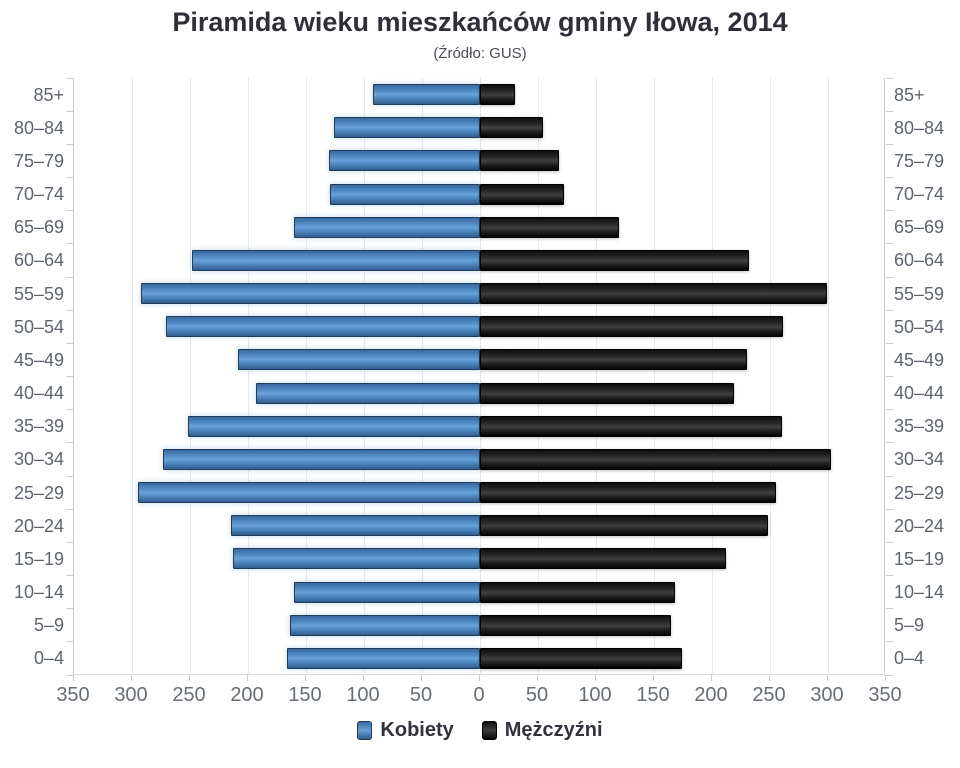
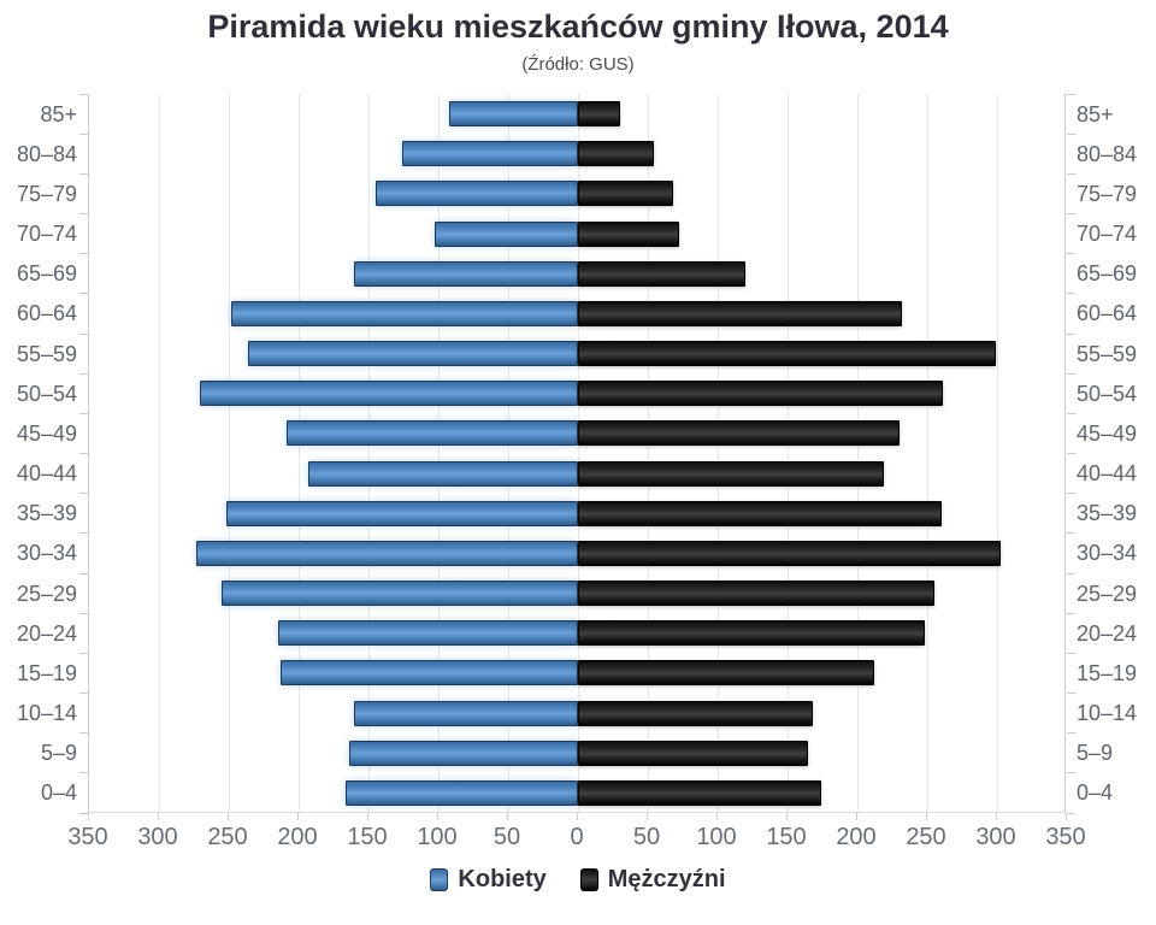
Kobiety/75–79: 130 -> 145
Kobiety/70–74: 129 -> 103
Kobiety/55–59: 292 -> 236
Kobiety/25–29: 295 -> 255
